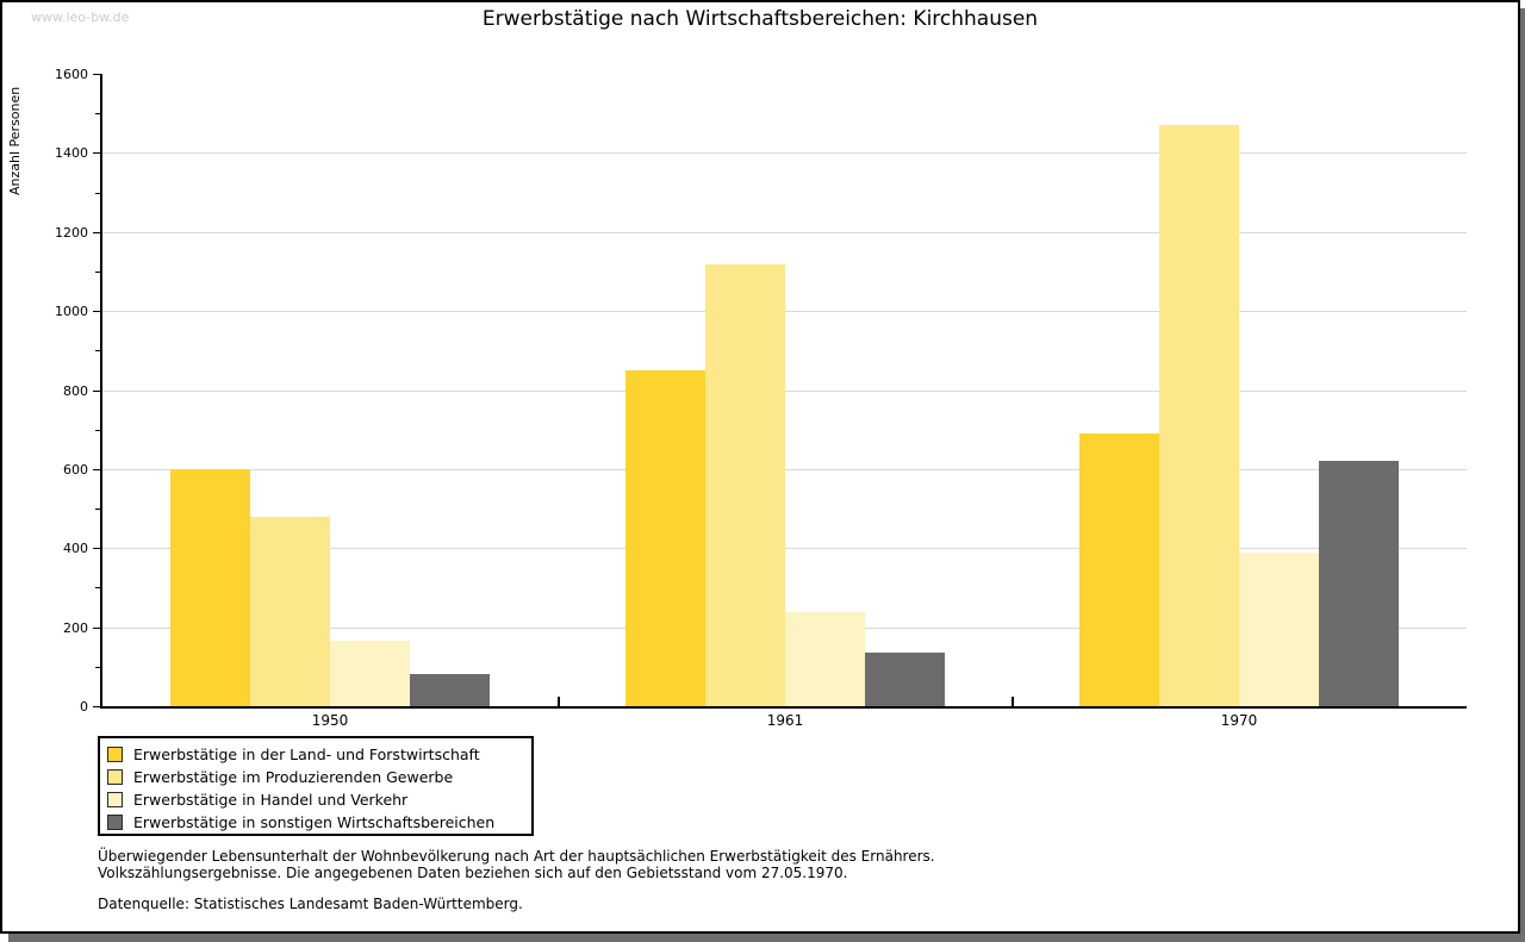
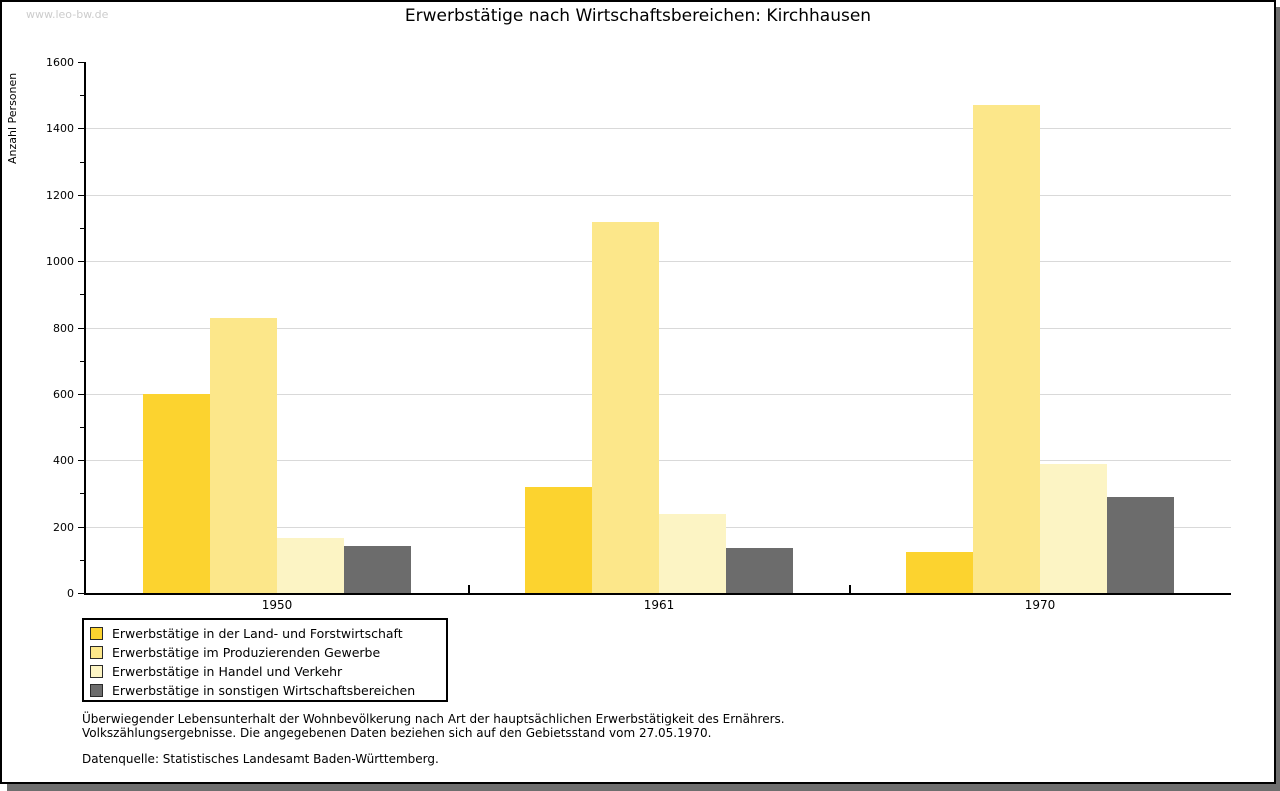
Erwerbstätige im Produzierenden Gewerbe/1950: 480 -> 830
Erwerbstätige in sonstigen Wirtschaftsbereichen/1950: 80 -> 140
Erwerbstätige in der Land- und Forstwirtschaft/1961: 850 -> 320
Erwerbstätige in der Land- und Forstwirtschaft/1970: 690 -> 120
Erwerbstätige in sonstigen Wirtschaftsbereichen/1970: 620 -> 290
